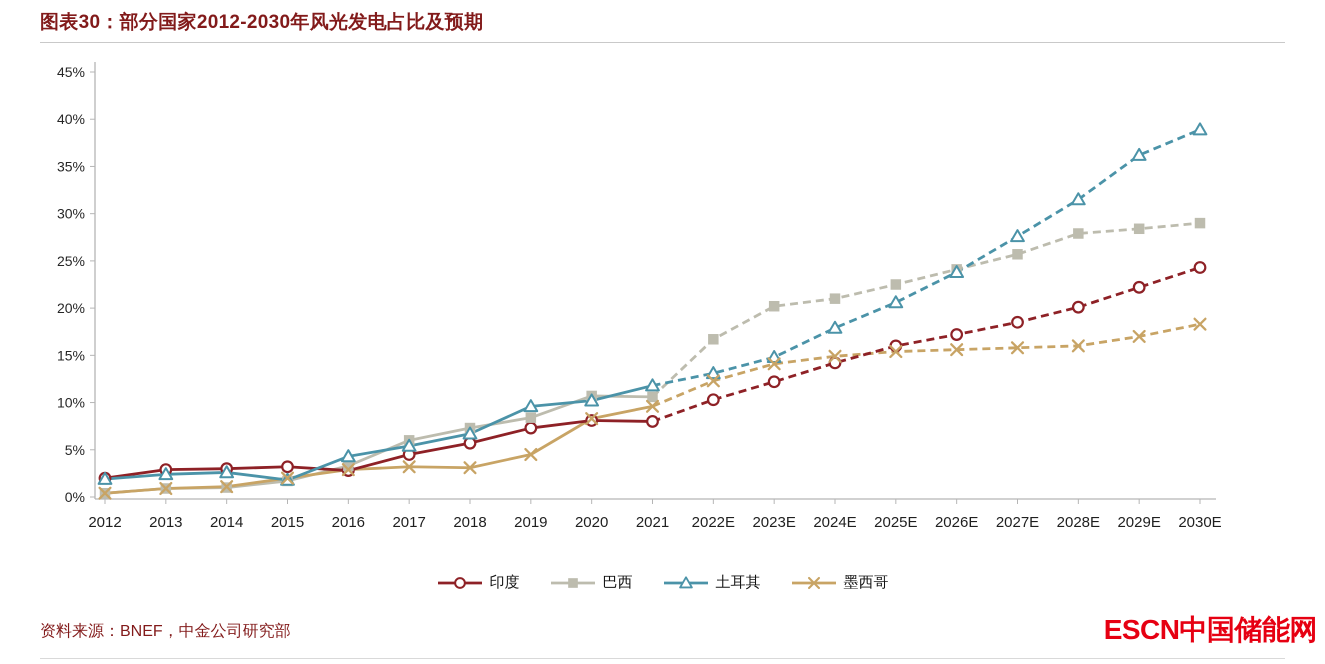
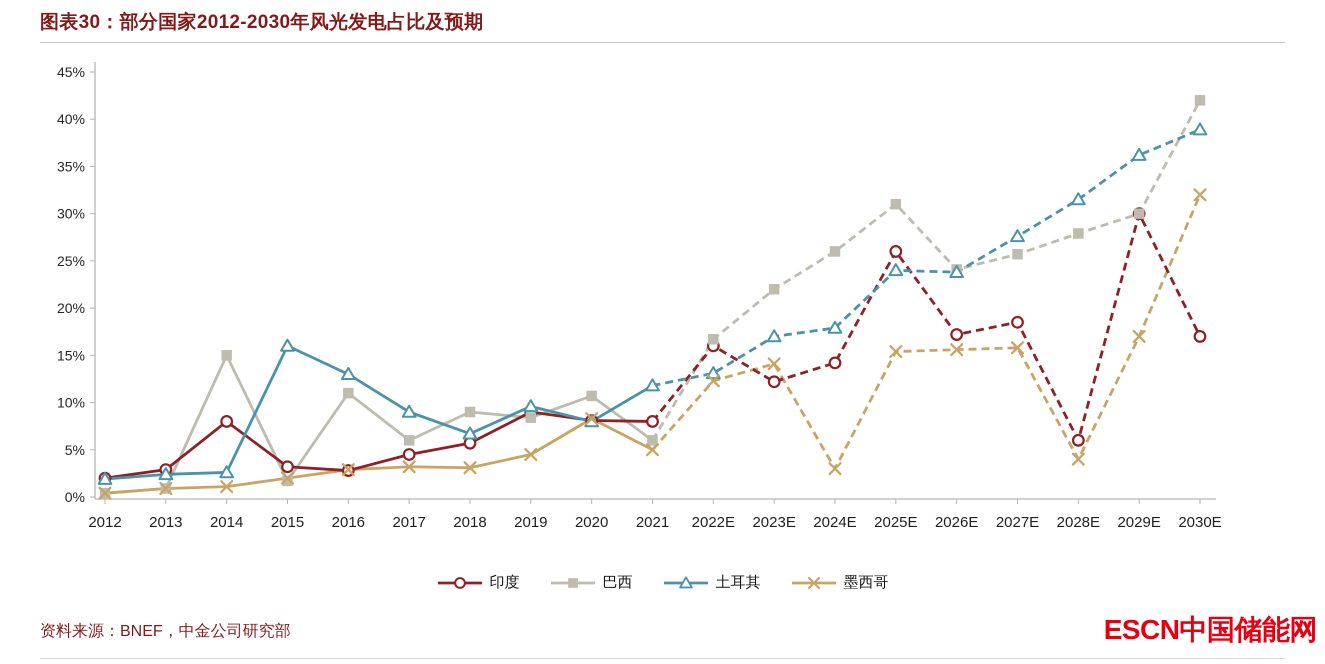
印度/2014: 3% -> 8%
巴西/2014: 1% -> 15%
土耳其/2015: 2% -> 16%
巴西/2016: 3% -> 11%
土耳其/2016: 4% -> 13%
土耳其/2017: 5% -> 9%
巴西/2018: 7% -> 9%
印度/2019: 7% -> 9%
土耳其/2020: 10% -> 8%
巴西/2021: 11% -> 6%
墨西哥/2021: 10% -> 5%
印度/2022E: 10% -> 16%
巴西/2023E: 20% -> 22%
土耳其/2023E: 15% -> 17%
巴西/2024E: 21% -> 26%
墨西哥/2024E: 15% -> 3%
印度/2025E: 16% -> 26%
巴西/2025E: 22% -> 31%
土耳其/2025E: 21% -> 24%
印度/2028E: 20% -> 6%
墨西哥/2028E: 16% -> 4%
印度/2029E: 22% -> 30%
巴西/2029E: 28% -> 30%
印度/2030E: 24% -> 17%
巴西/2030E: 29% -> 42%
墨西哥/2030E: 18% -> 32%
